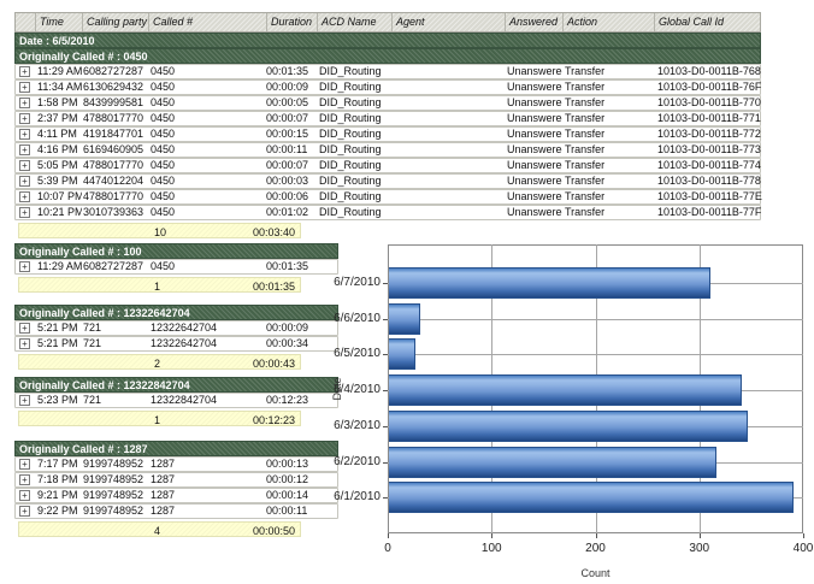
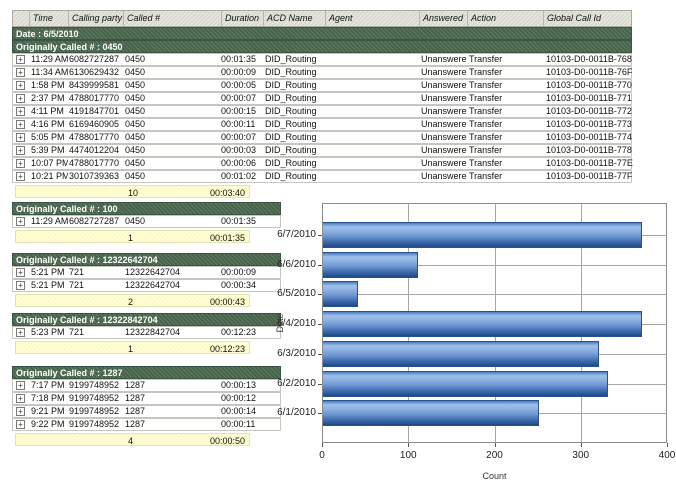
6/7/2010: 310 -> 370
6/6/2010: 30 -> 110
6/5/2010: 20 -> 40
6/4/2010: 340 -> 370
6/3/2010: 340 -> 320
6/2/2010: 320 -> 330
6/1/2010: 390 -> 250
